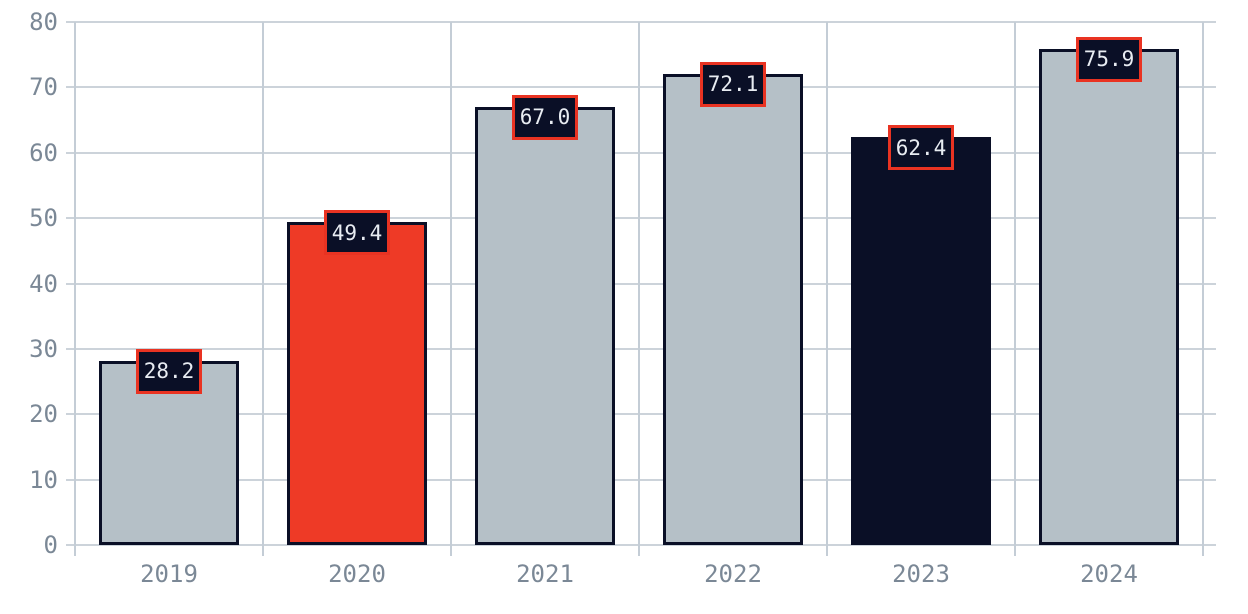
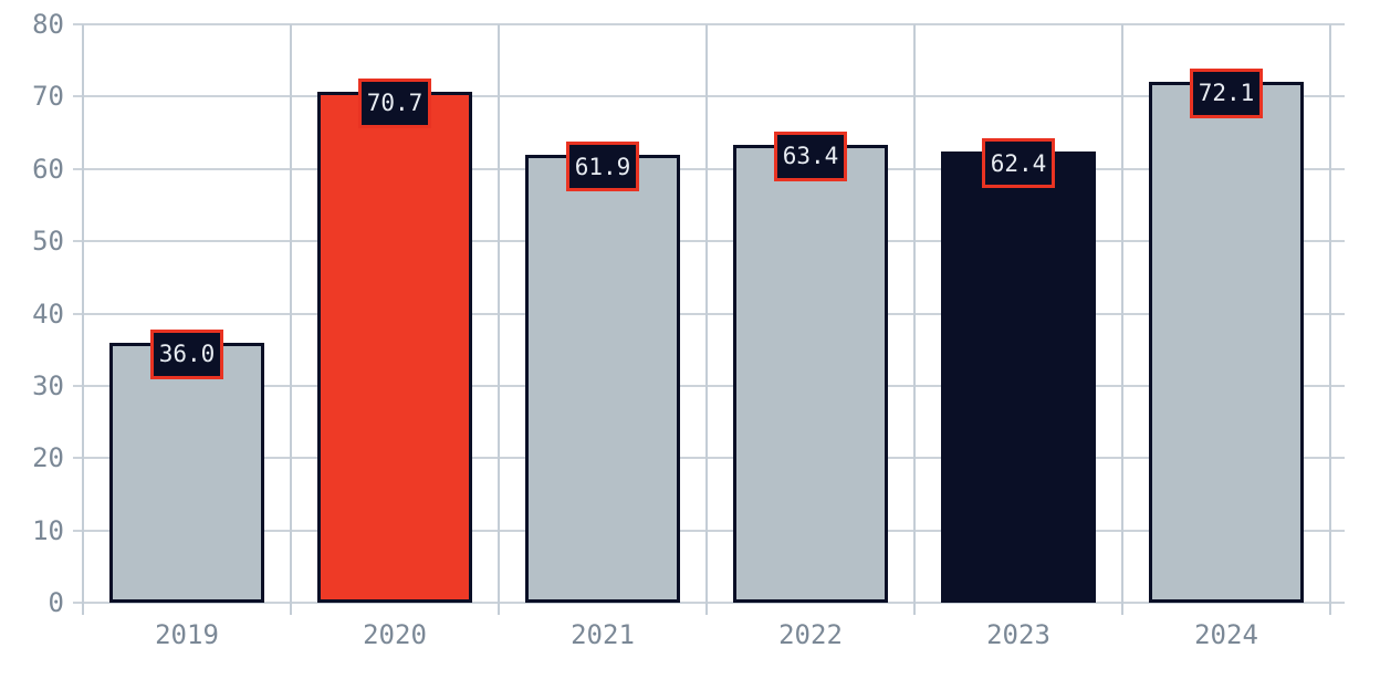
2019: 28.2 -> 36.0
2020: 49.4 -> 70.7
2021: 67.0 -> 61.9
2022: 72.1 -> 63.4
2024: 75.9 -> 72.1
